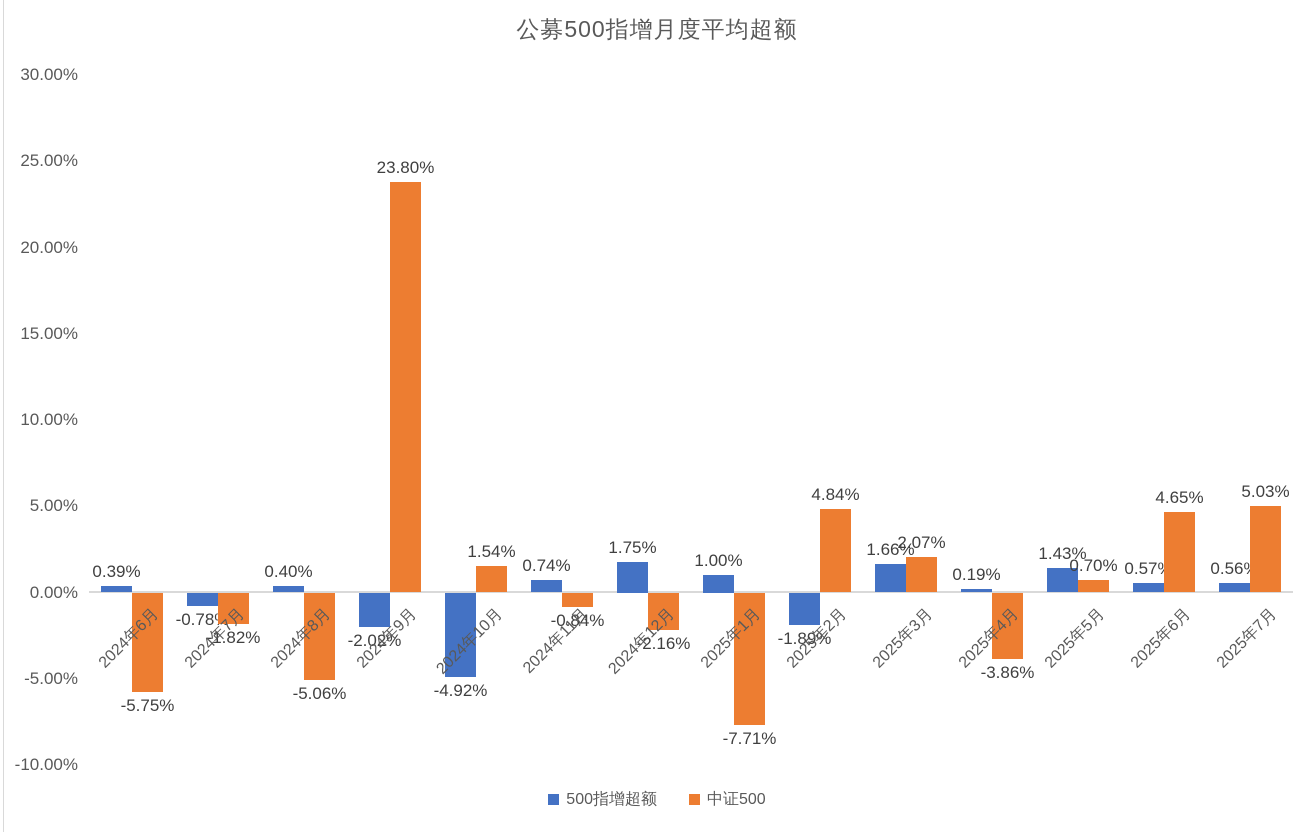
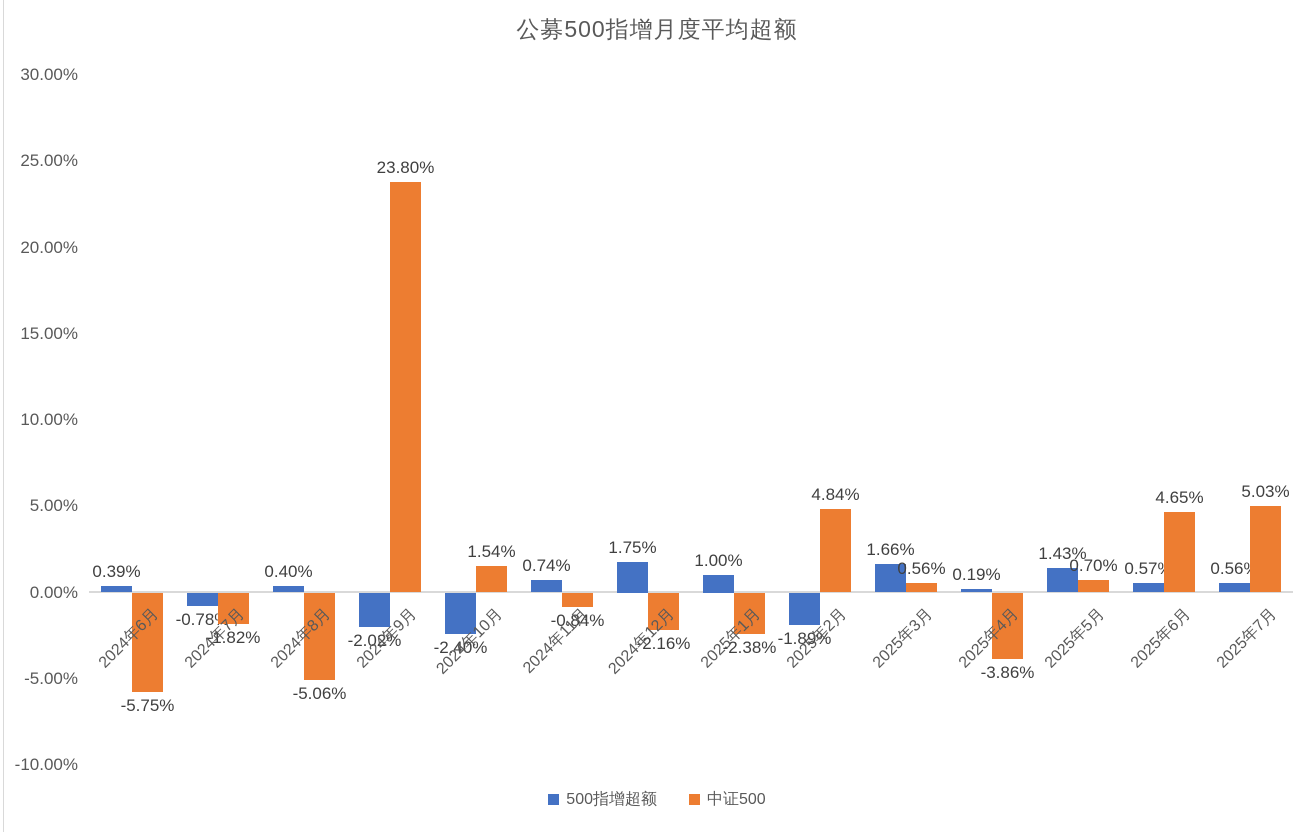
500指增超额/2024年10月: -4.92% -> -2.40%
中证500/2025年1月: -7.71% -> -2.38%
中证500/2025年3月: 2.07% -> 0.56%
